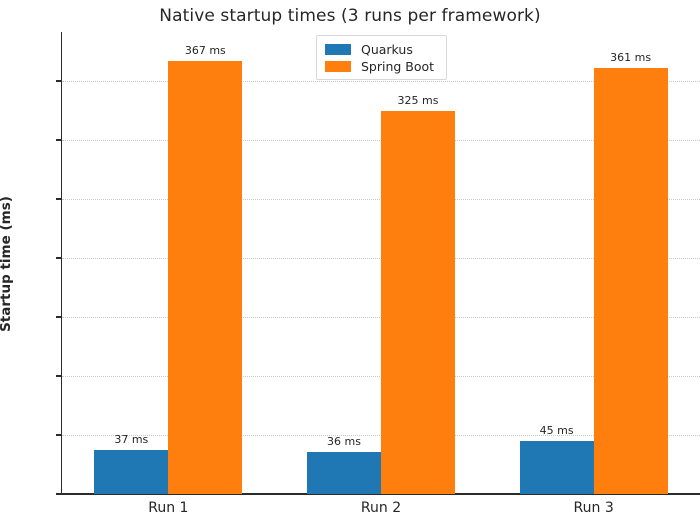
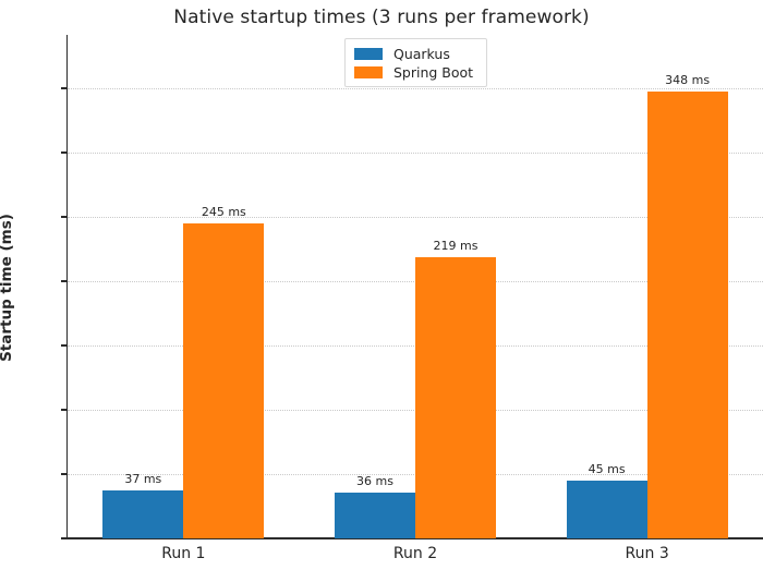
Spring Boot/Run 1: 367 -> 245
Spring Boot/Run 2: 325 -> 219
Spring Boot/Run 3: 361 -> 348
